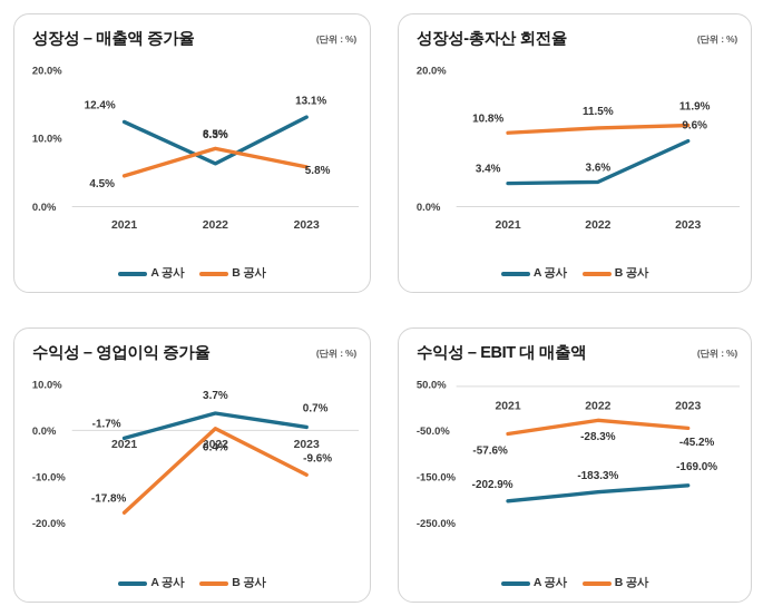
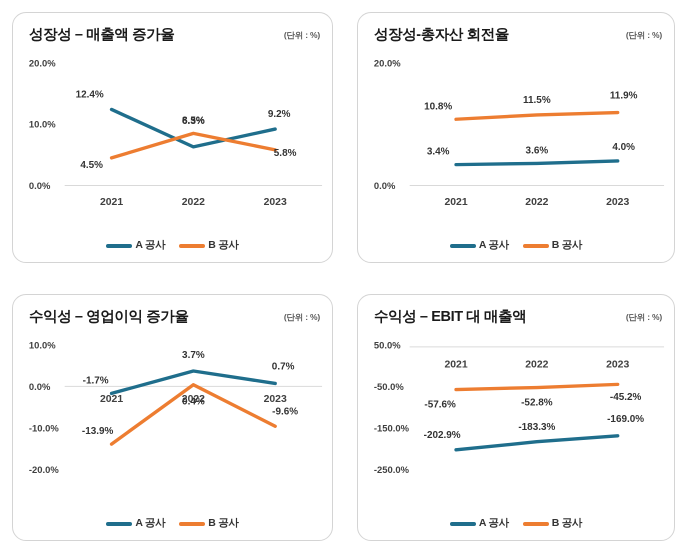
성장성 – 매출액 증가율/A 공사/2023: 13.1% -> 9.2%
성장성-총자산 회전율/A 공사/2023: 9.6% -> 4.0%
수익성 – 영업이익 증가율/B 공사/2021: -17.8% -> -13.9%
수익성 – EBIT 대 매출액/B 공사/2022: -28.3% -> -52.8%
